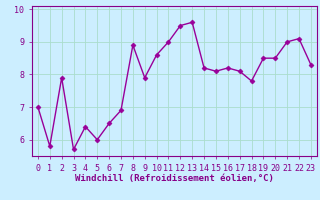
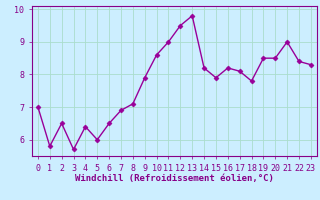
2: 7.9 -> 6.5
8: 8.9 -> 7.1
13: 9.6 -> 9.8
15: 8.1 -> 7.9
22: 9.1 -> 8.4
